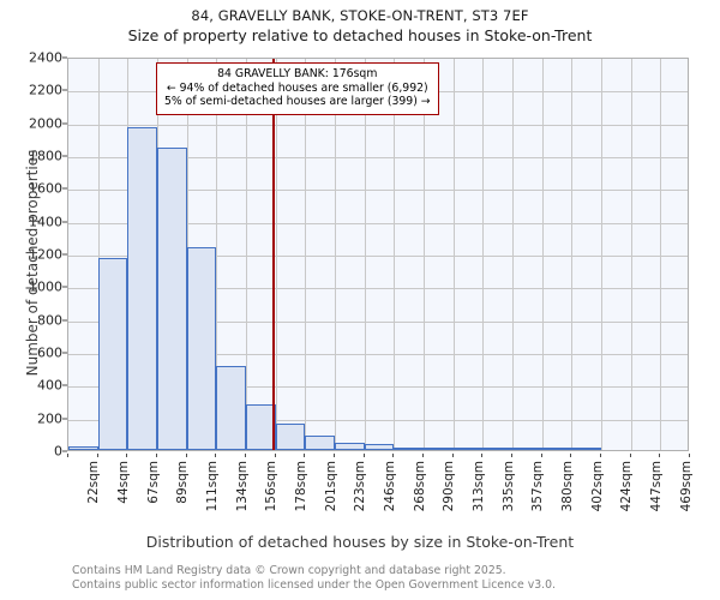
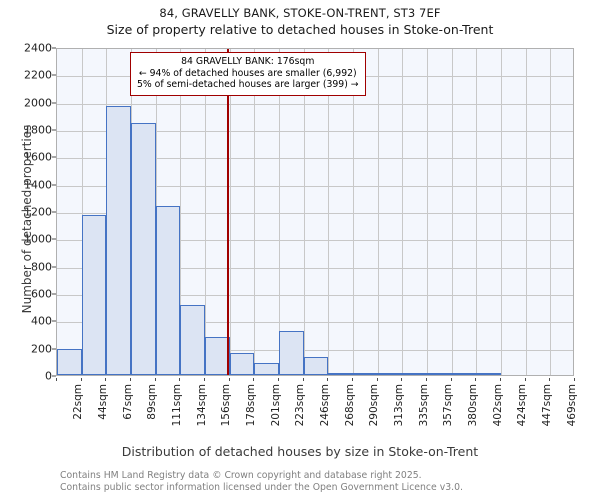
22sqm: 20 -> 190
223sqm: 40 -> 320
246sqm: 40 -> 130
